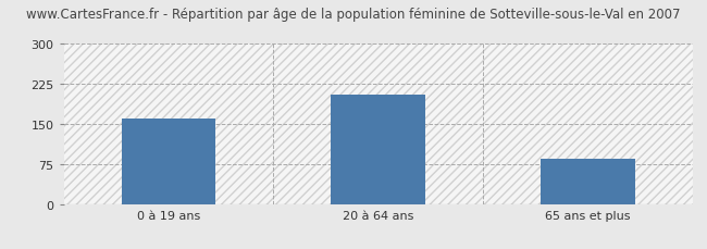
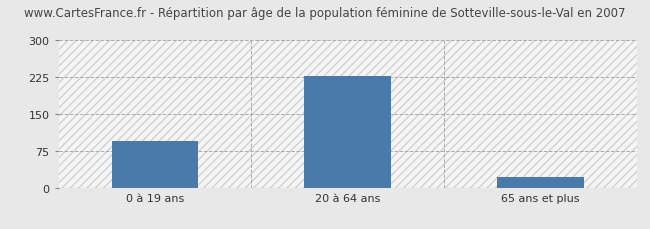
0 à 19 ans: 160 -> 95
20 à 64 ans: 205 -> 228
65 ans et plus: 85 -> 22
